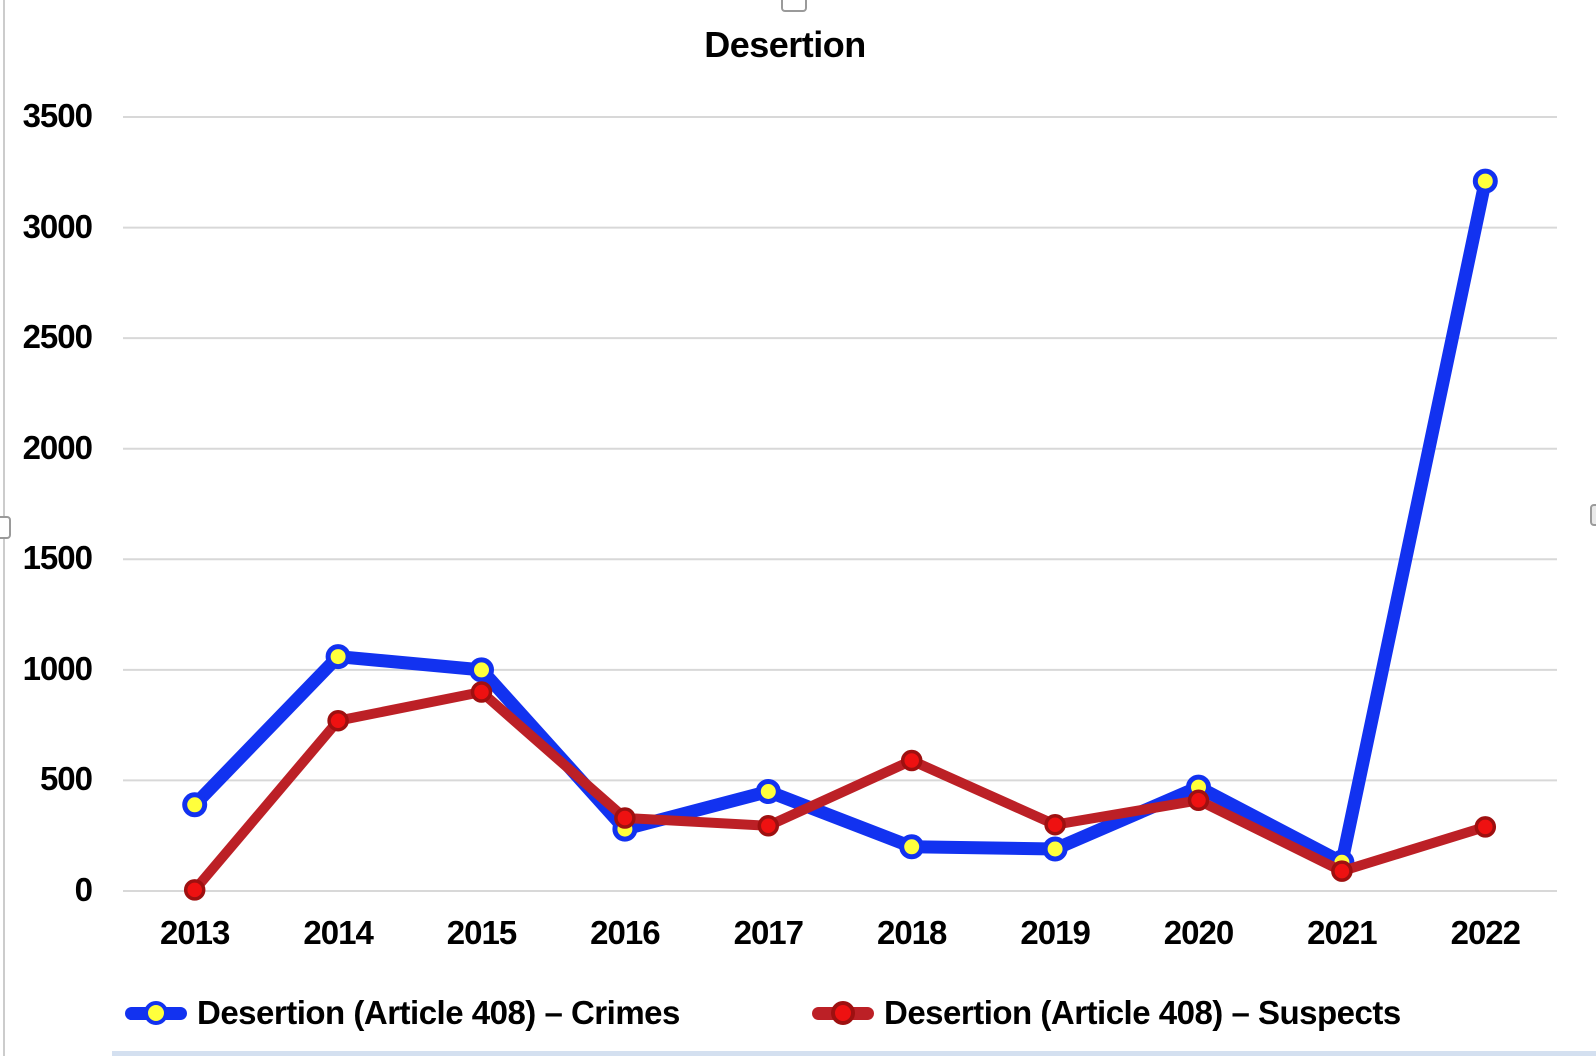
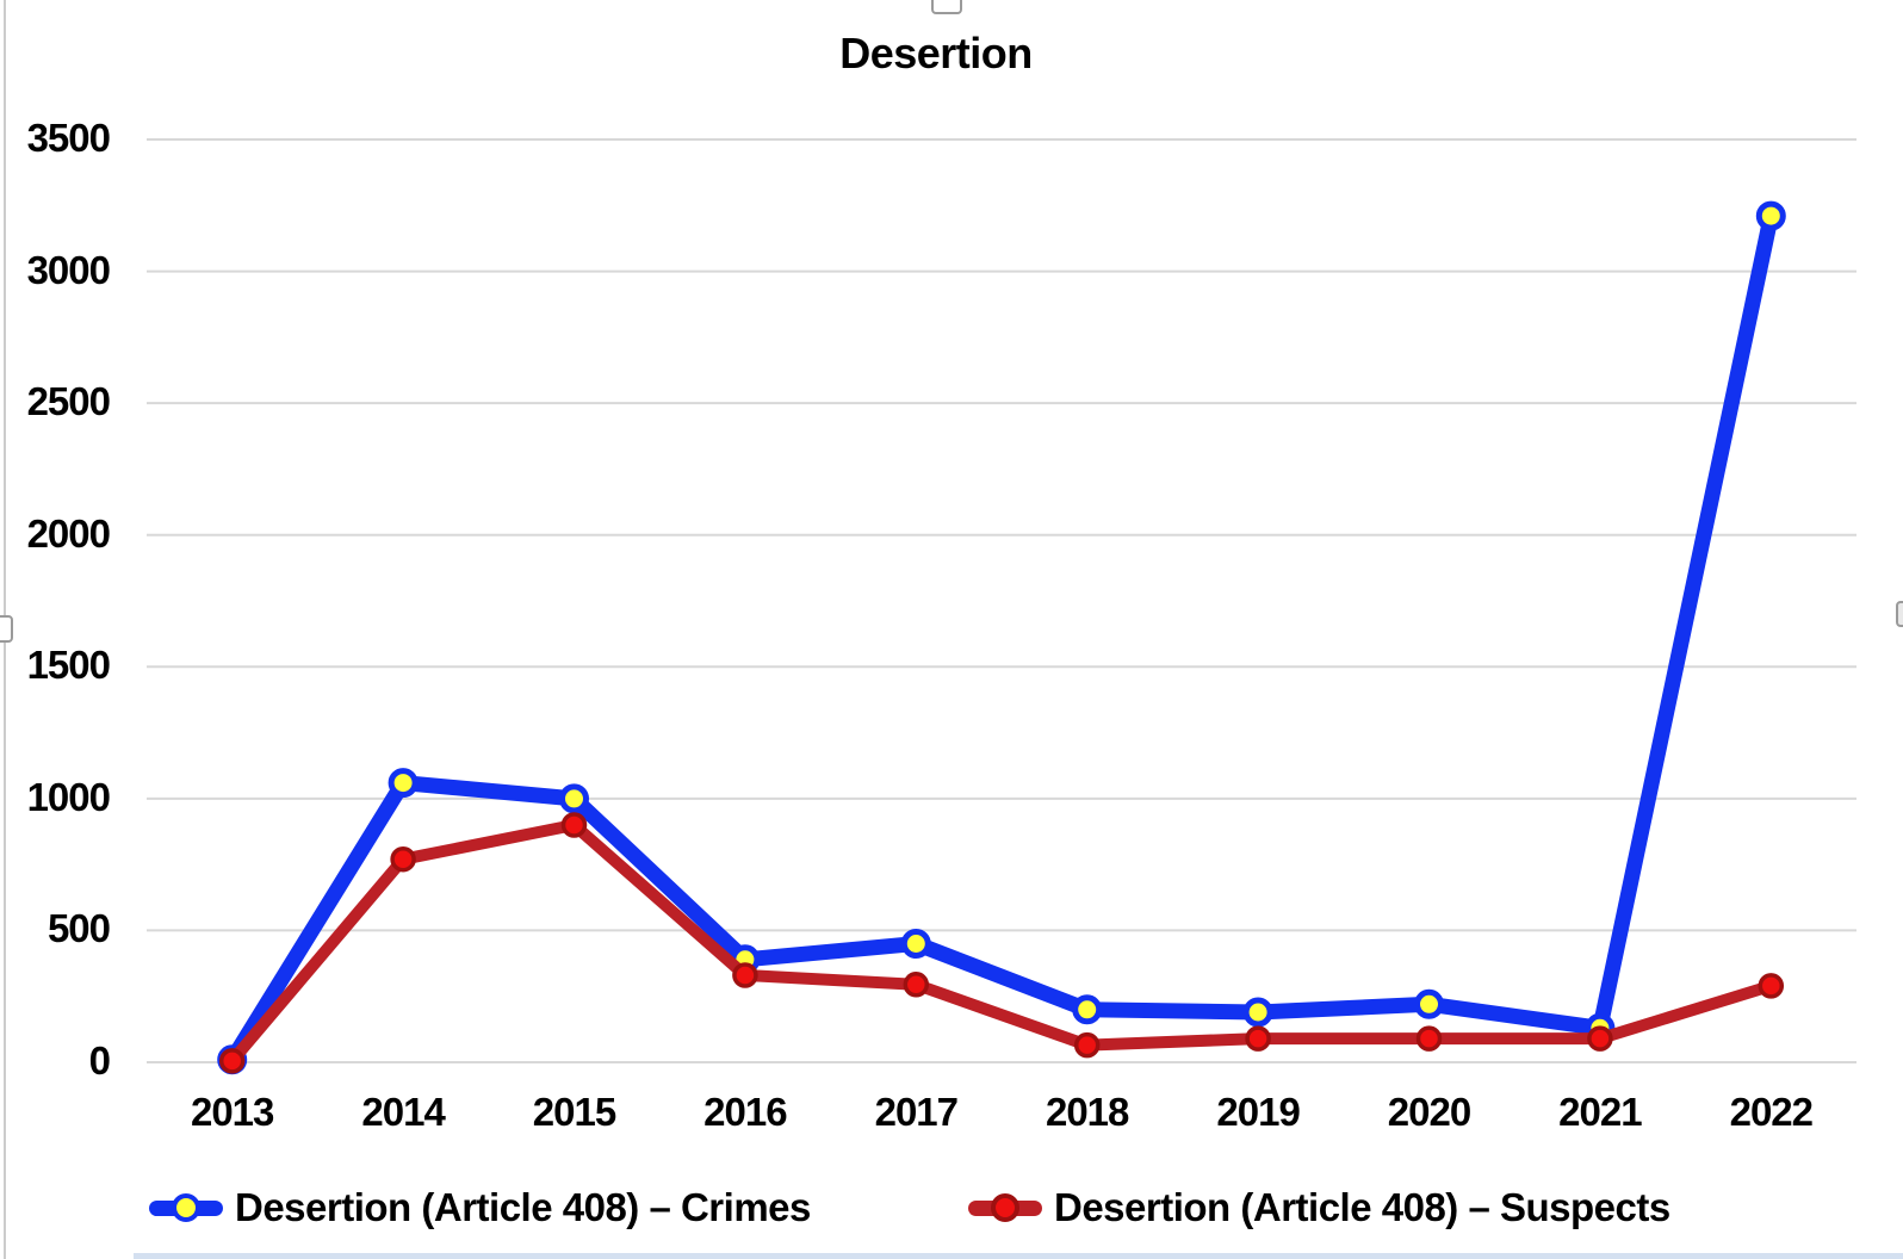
Desertion (Article 408) – Crimes/2013: 390 -> 10
Desertion (Article 408) – Crimes/2016: 280 -> 390
Desertion (Article 408) – Suspects/2018: 590 -> 60
Desertion (Article 408) – Suspects/2019: 300 -> 90
Desertion (Article 408) – Crimes/2020: 470 -> 220
Desertion (Article 408) – Suspects/2020: 410 -> 90
